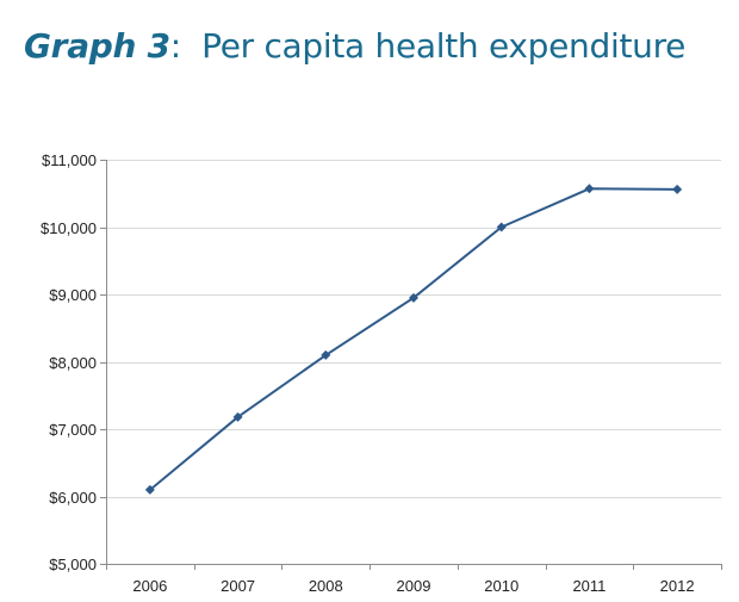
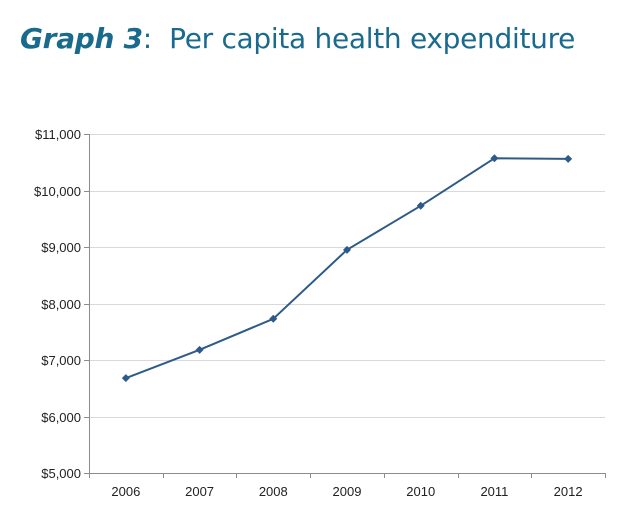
2006: $6100 -> $6700
2008: $8100 -> $7700
2010: $10000 -> $9700
